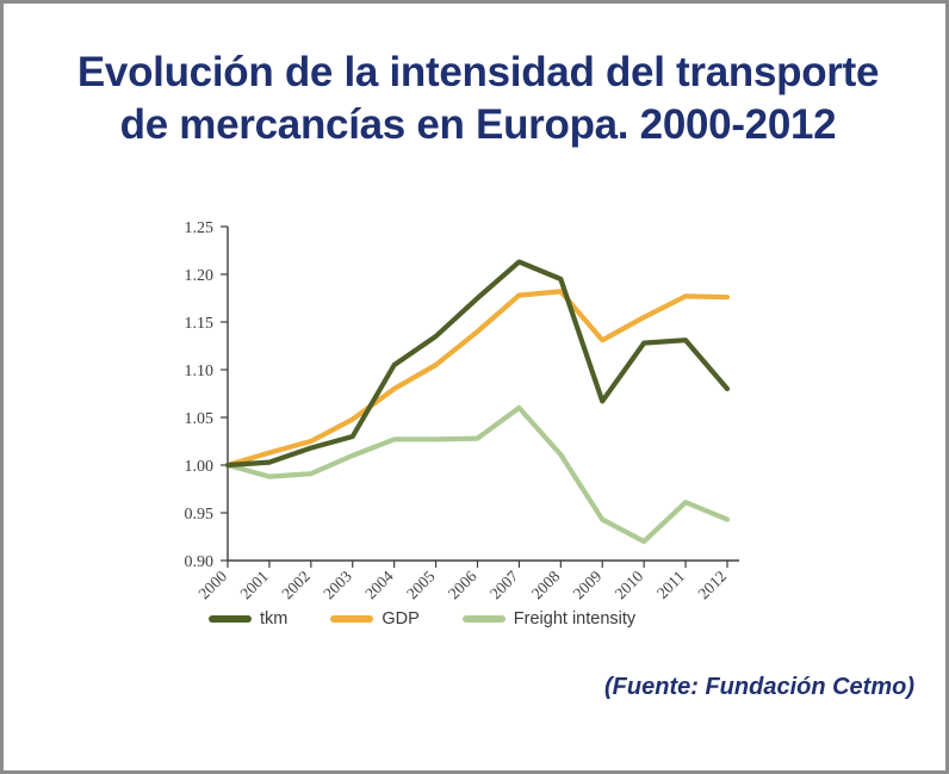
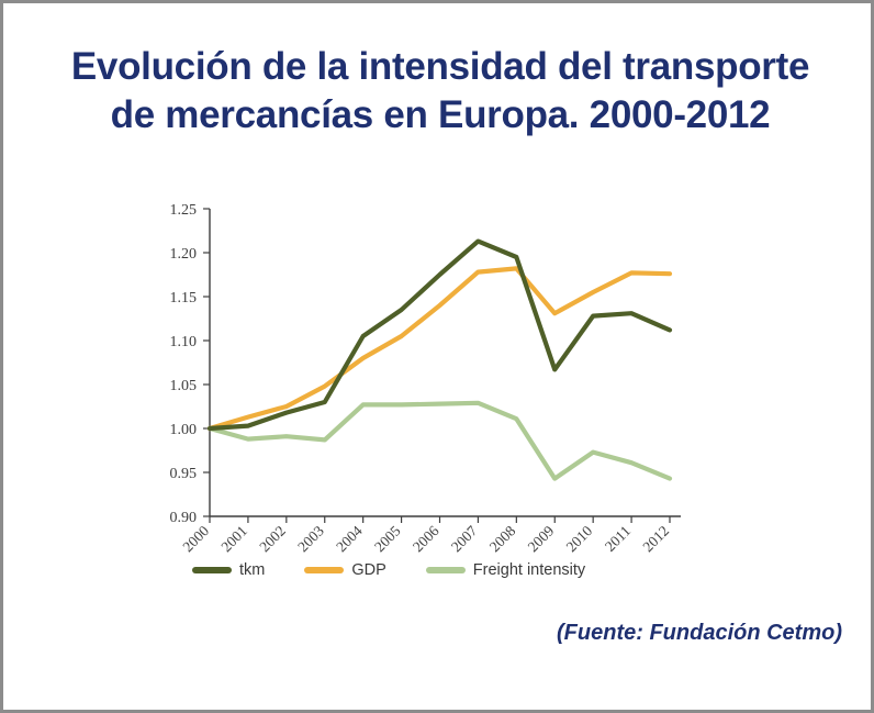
Freight intensity/2003: 1.01 -> 0.99
Freight intensity/2007: 1.06 -> 1.03
Freight intensity/2010: 0.92 -> 0.97
tkm/2012: 1.08 -> 1.11
